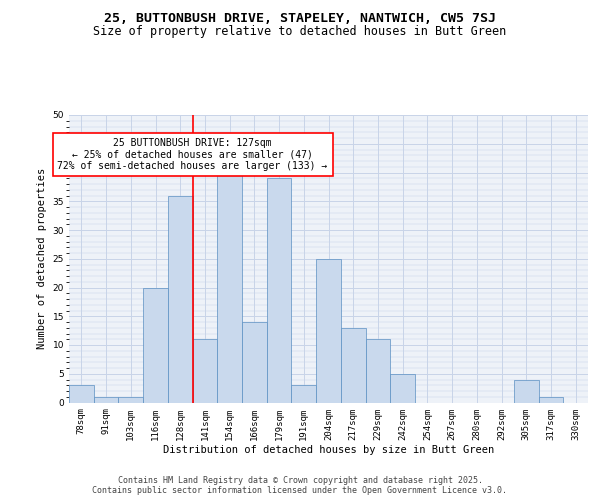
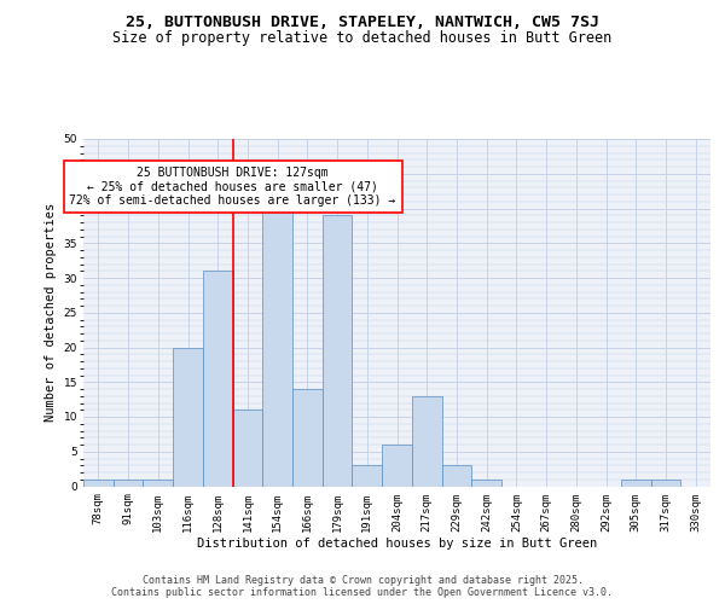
78sqm: 3 -> 1
128sqm: 36 -> 31
204sqm: 25 -> 6
229sqm: 11 -> 3
242sqm: 5 -> 1
305sqm: 4 -> 1
